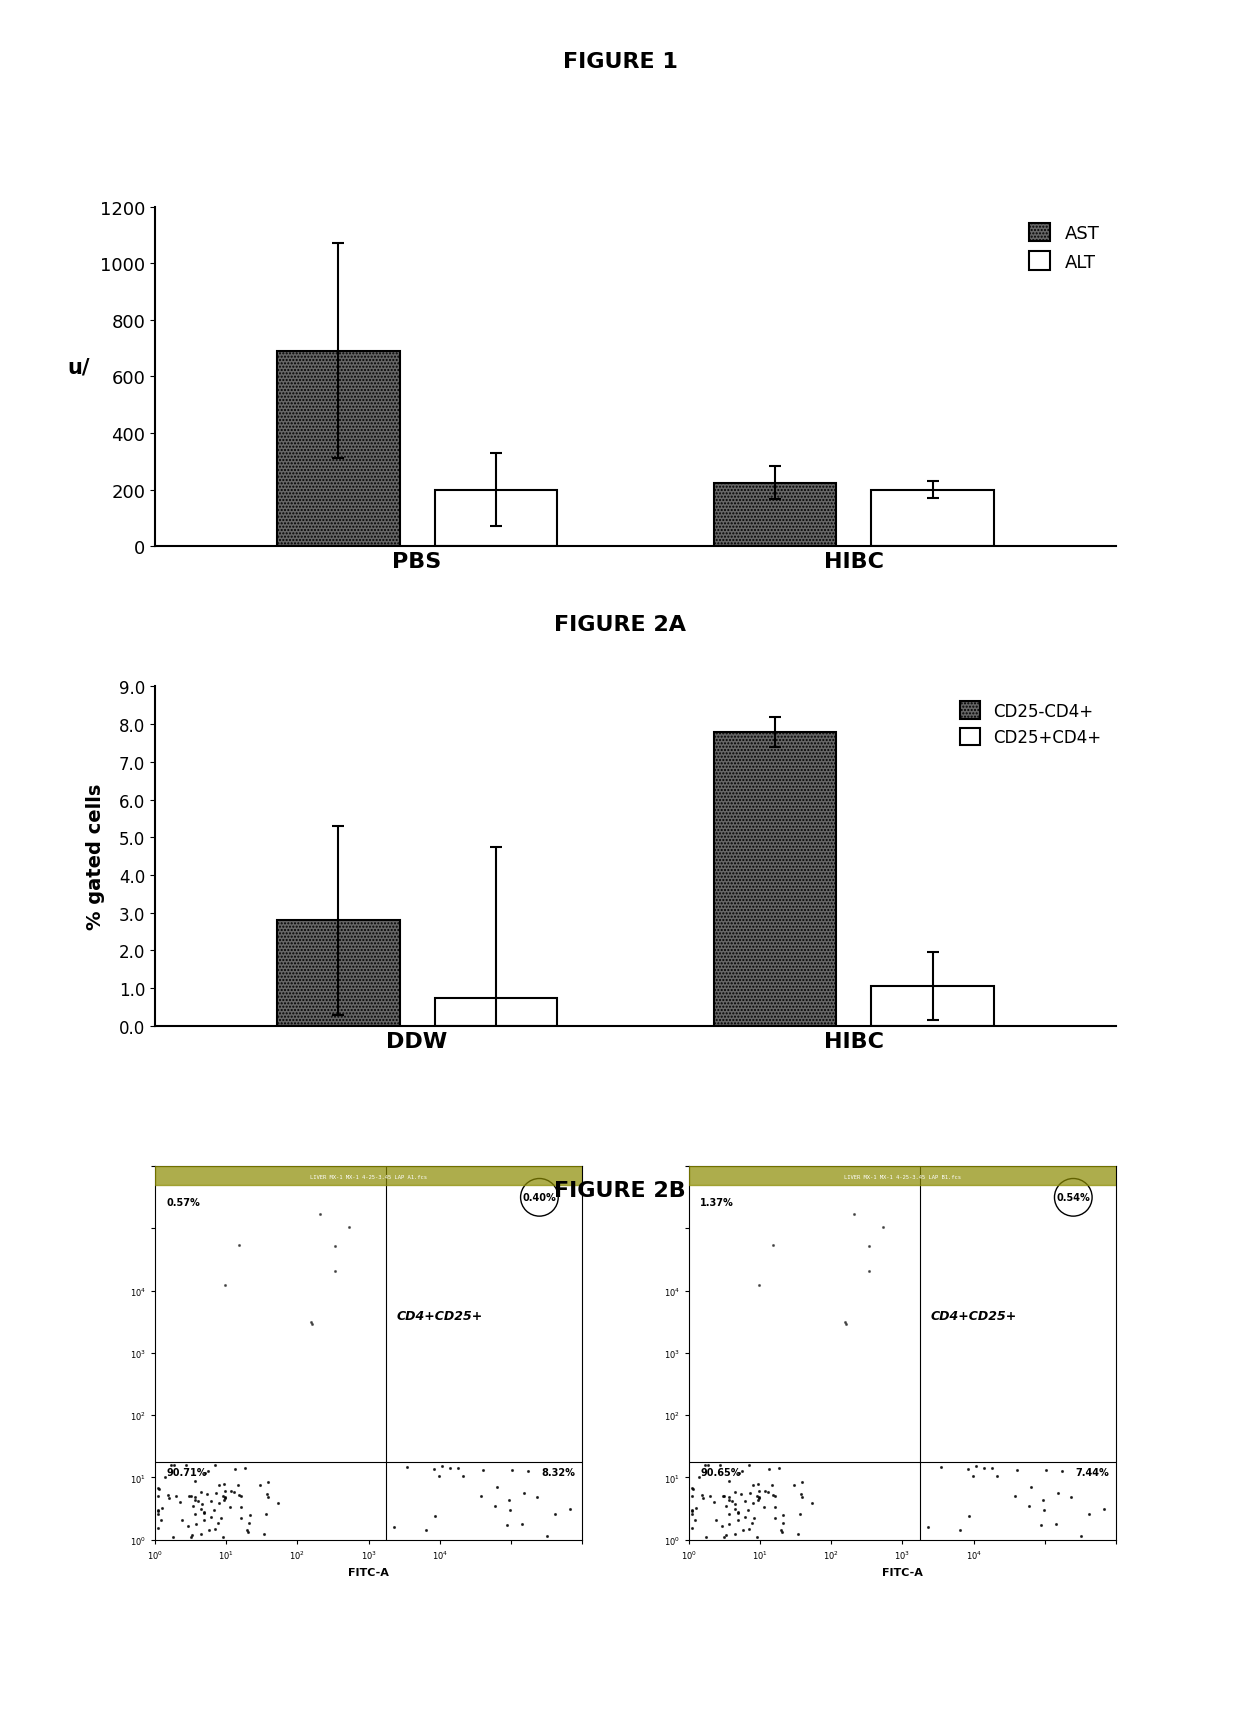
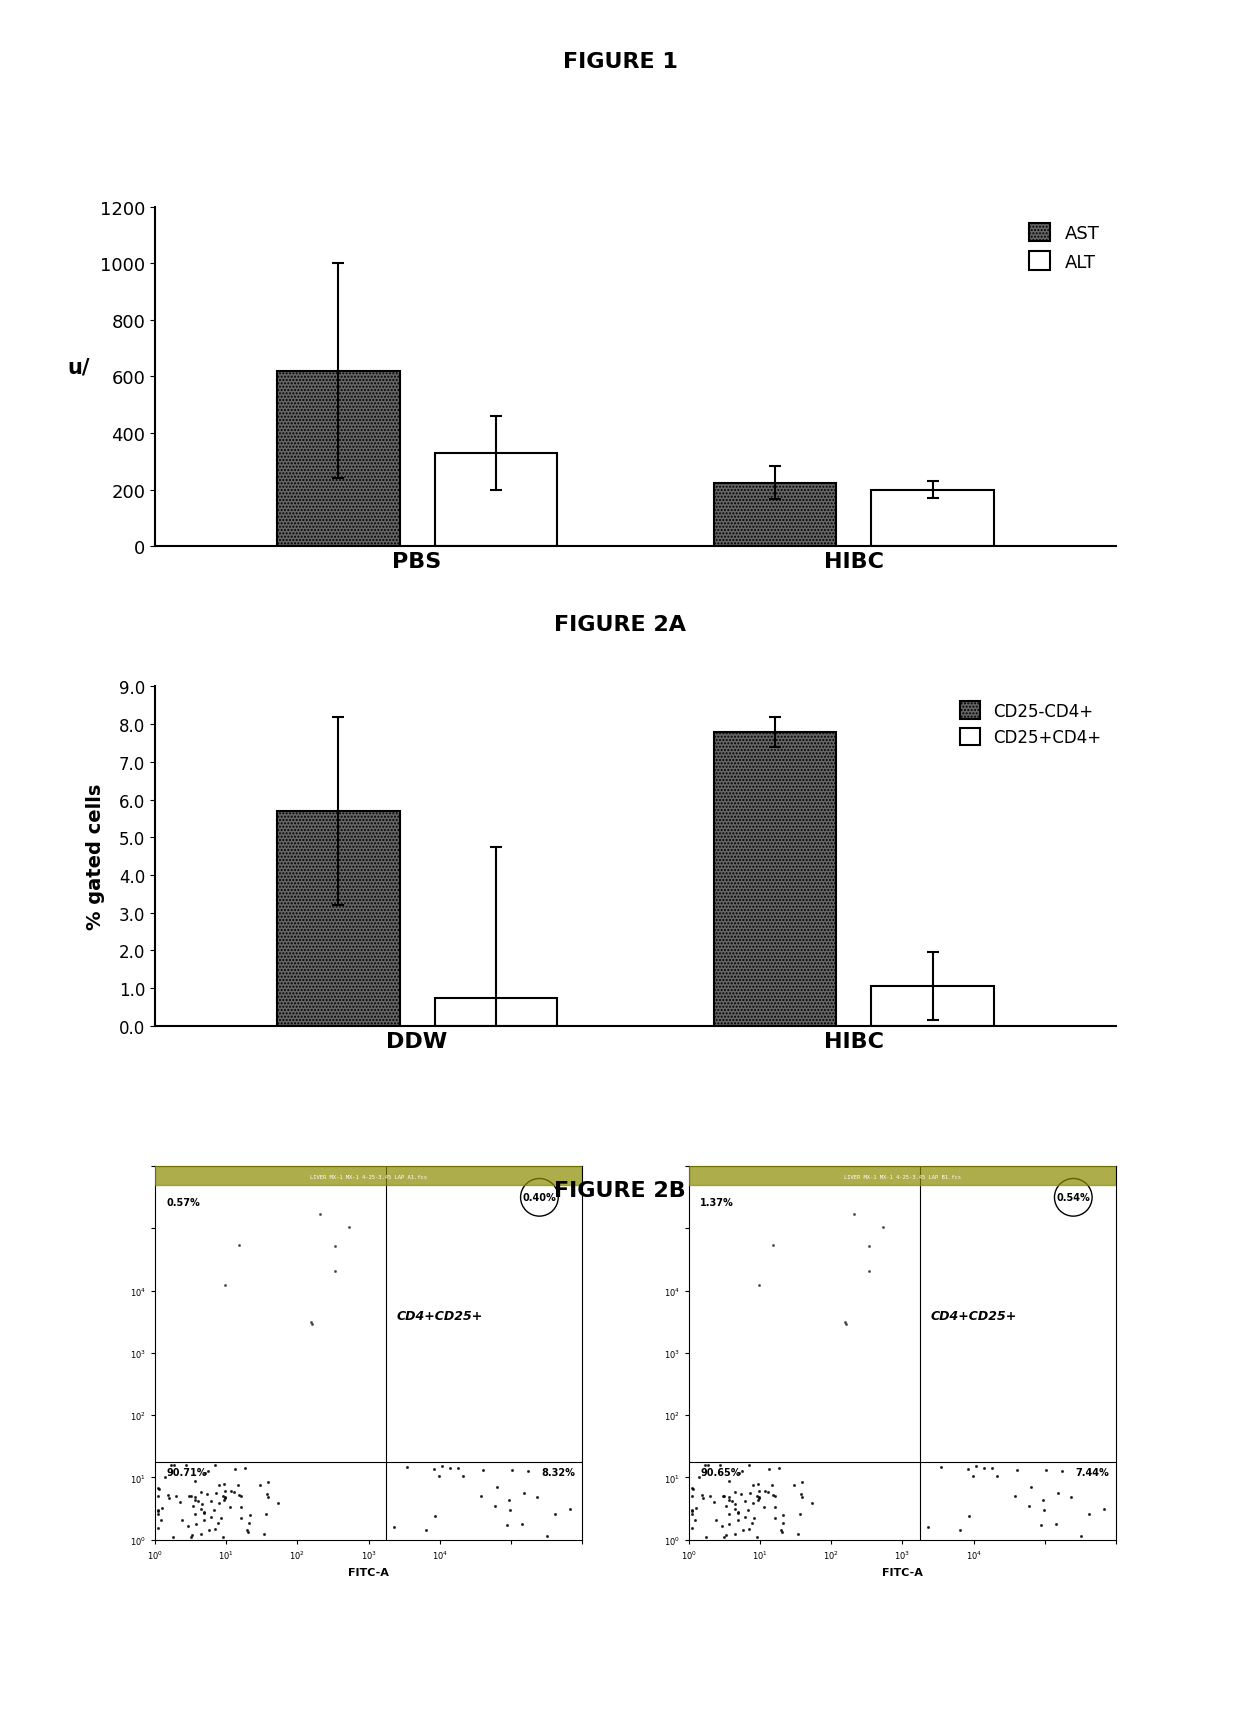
AST/PBS: 690 -> 620
ALT/PBS: 200 -> 330
CD25-CD4+/DDW: 2.8 -> 5.7
